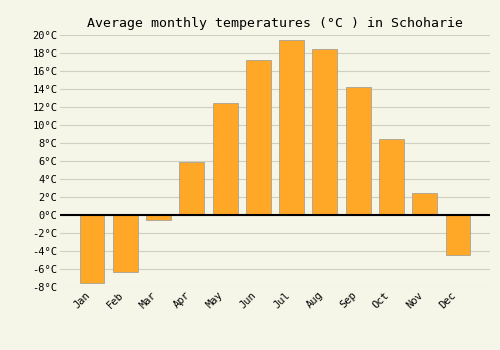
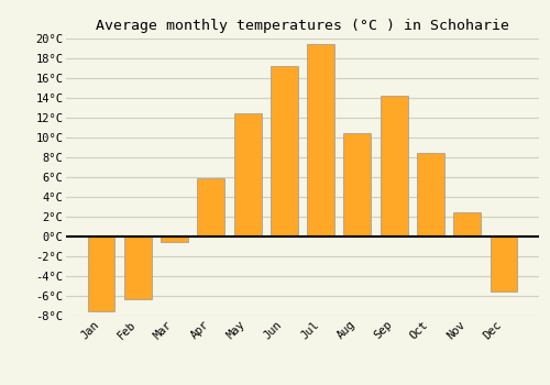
Aug: 18.5°C -> 10.4°C
Dec: -4.4°C -> -5.6°C
